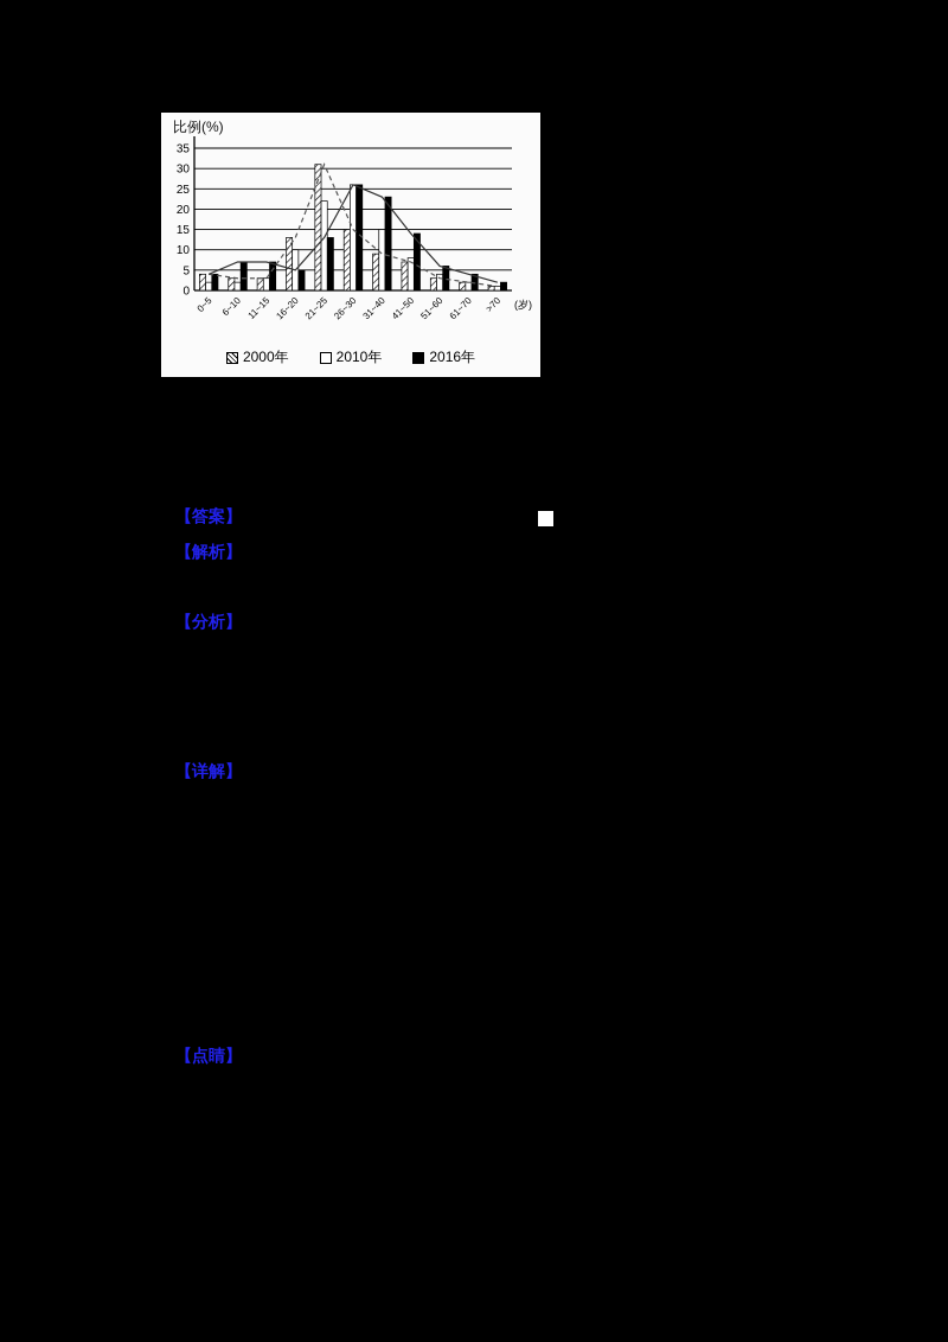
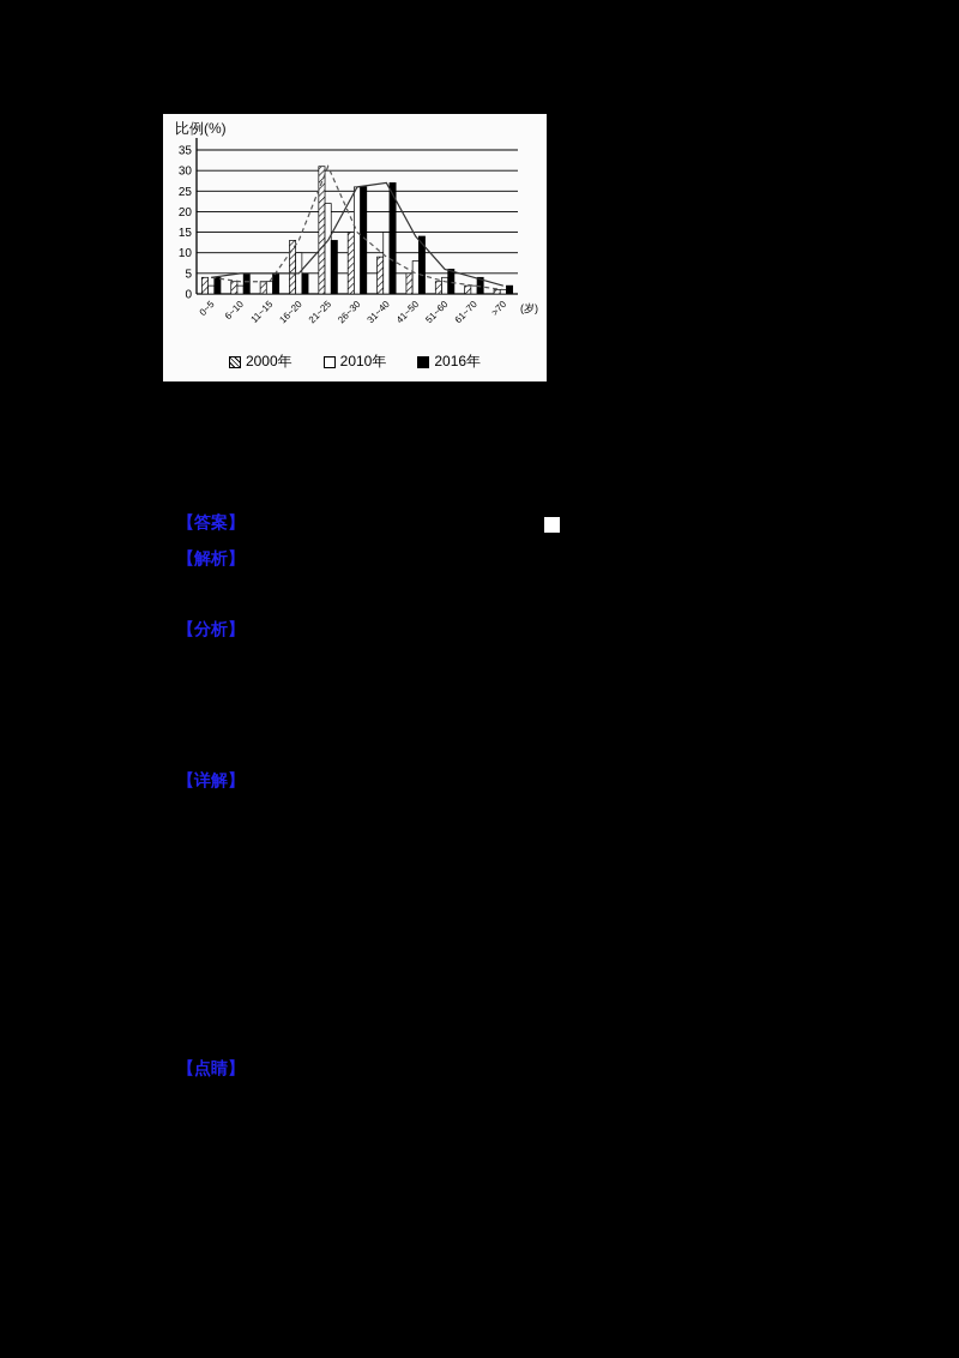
2016年/6~10: 7 -> 5
2016年/11~15: 7 -> 5
2016年/31~40: 23 -> 27
2000年/41~50: 7 -> 5
